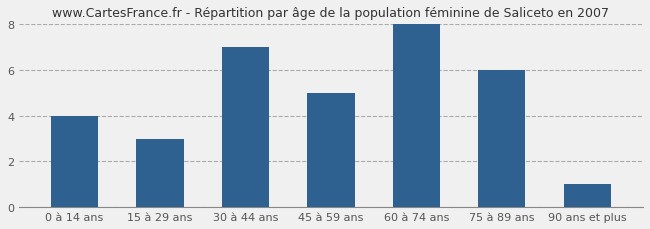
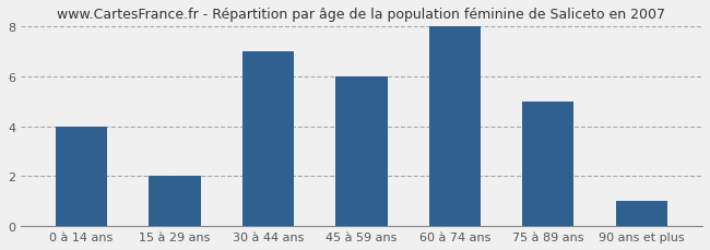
15 à 29 ans: 3 -> 2
45 à 59 ans: 5 -> 6
75 à 89 ans: 6 -> 5
